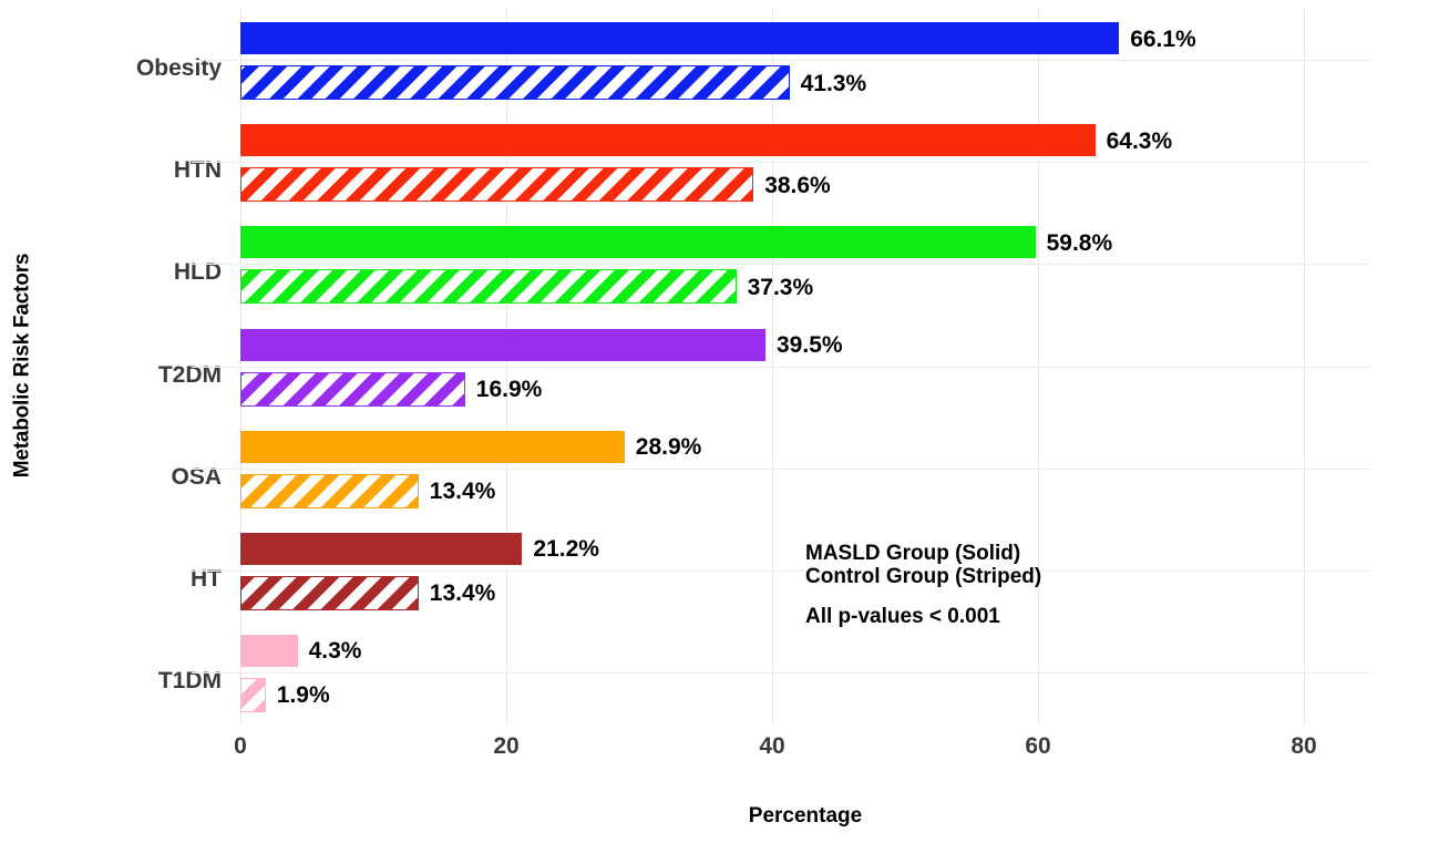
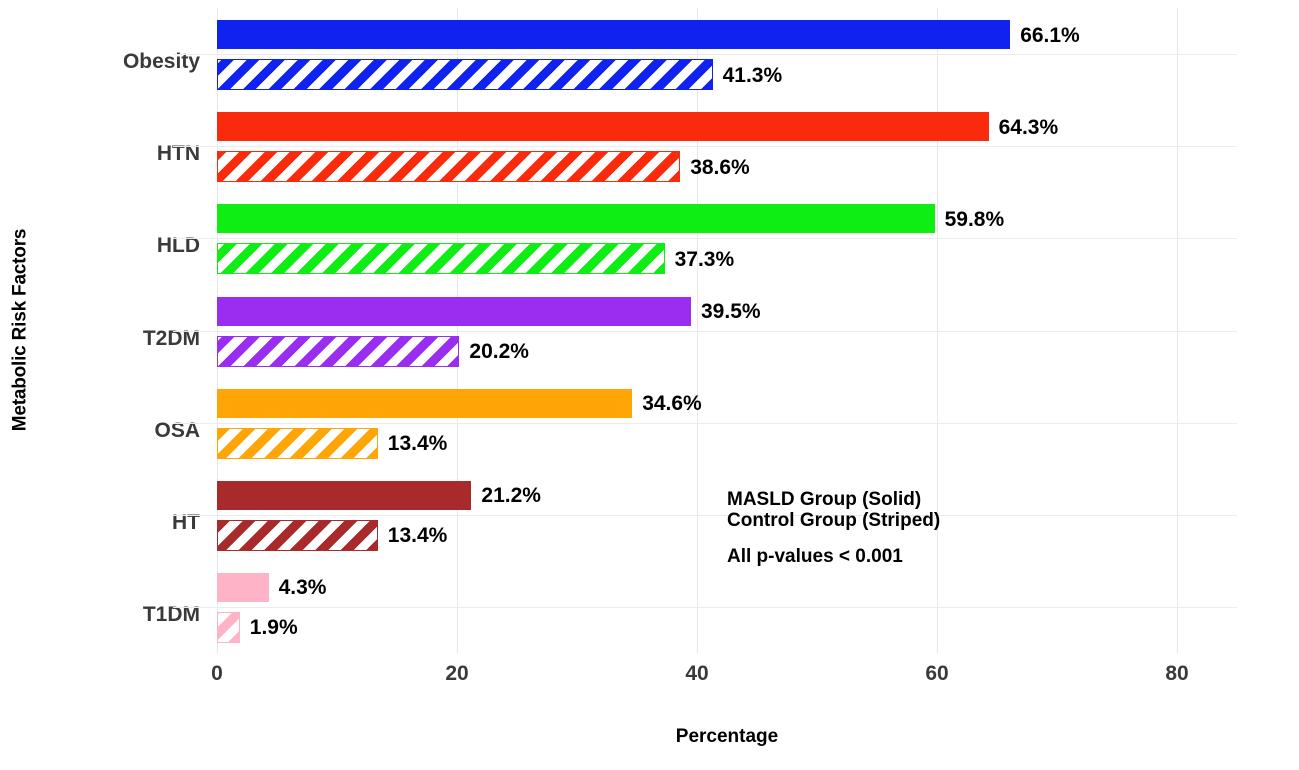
Control Group (Striped)/T2DM: 16.9% -> 20.2%
MASLD Group (Solid)/OSA: 28.9% -> 34.6%
